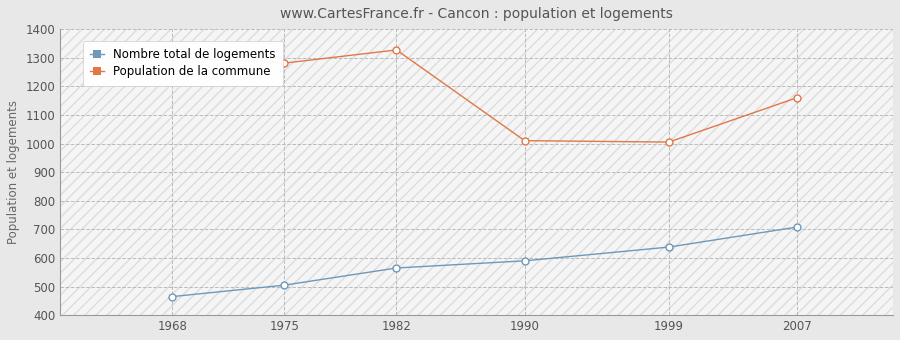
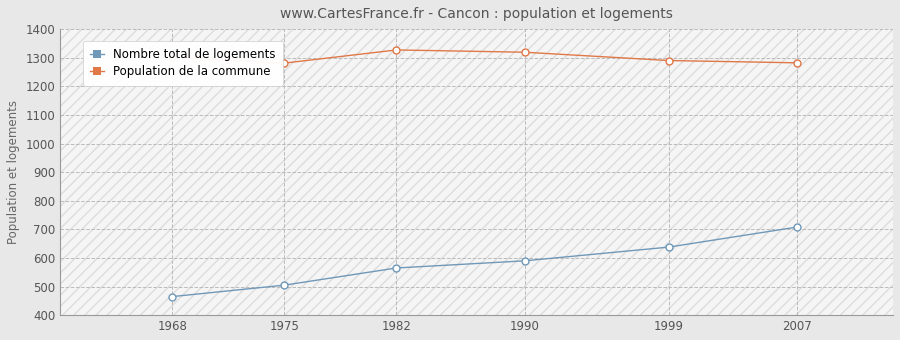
Population de la commune/1990: 1010 -> 1319
Population de la commune/1999: 1005 -> 1290
Population de la commune/2007: 1160 -> 1282
